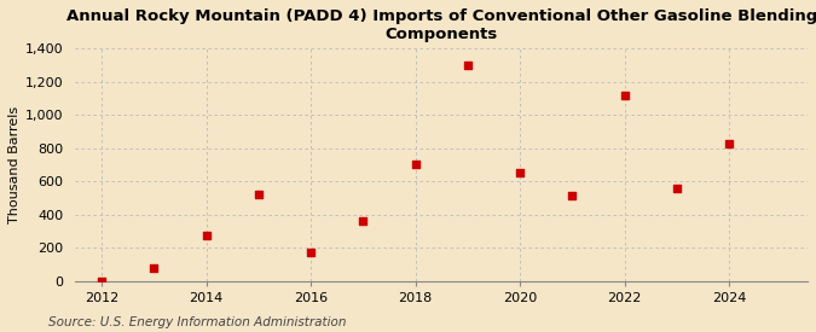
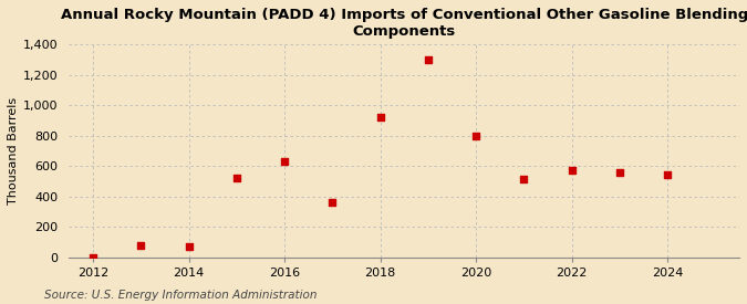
2014: 270 -> 70
2016: 170 -> 630
2018: 700 -> 920
2020: 650 -> 800
2022: 1,120 -> 570
2024: 830 -> 540
